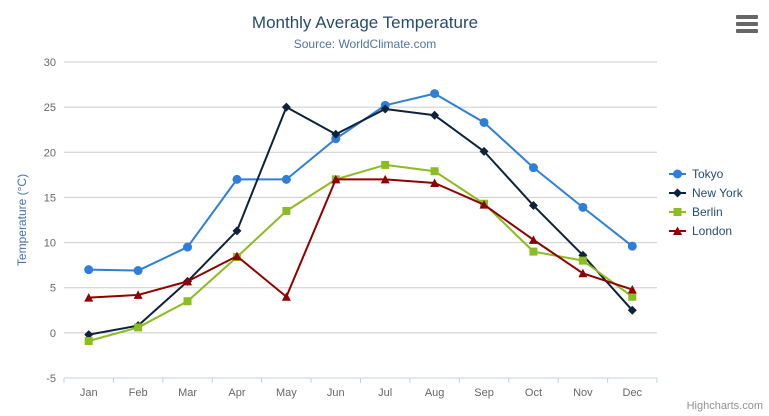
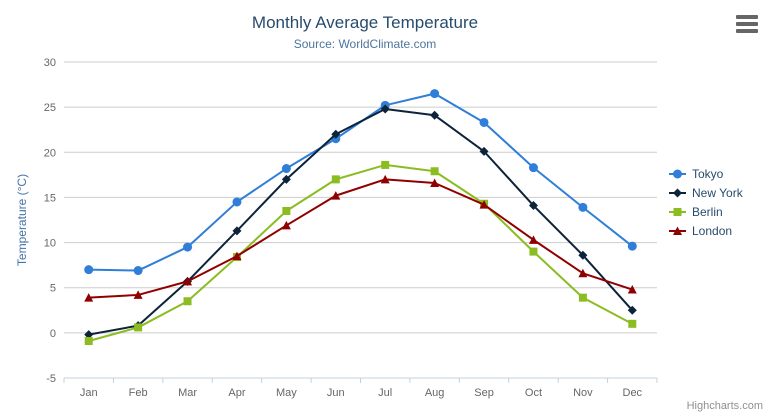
Tokyo/Apr: 17 -> 14
Tokyo/May: 17 -> 18
New York/May: 25 -> 17
London/May: 4 -> 12
London/Jun: 17 -> 15
Berlin/Nov: 8 -> 4
Berlin/Dec: 4 -> 1
